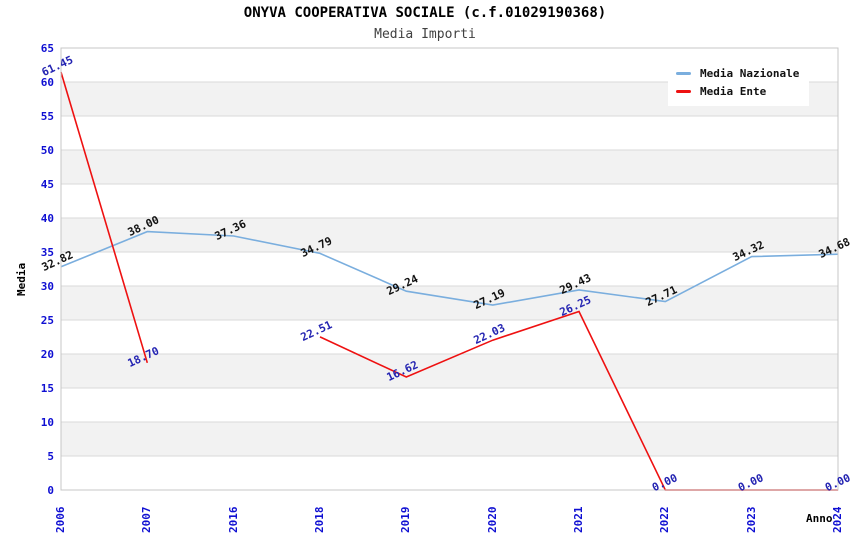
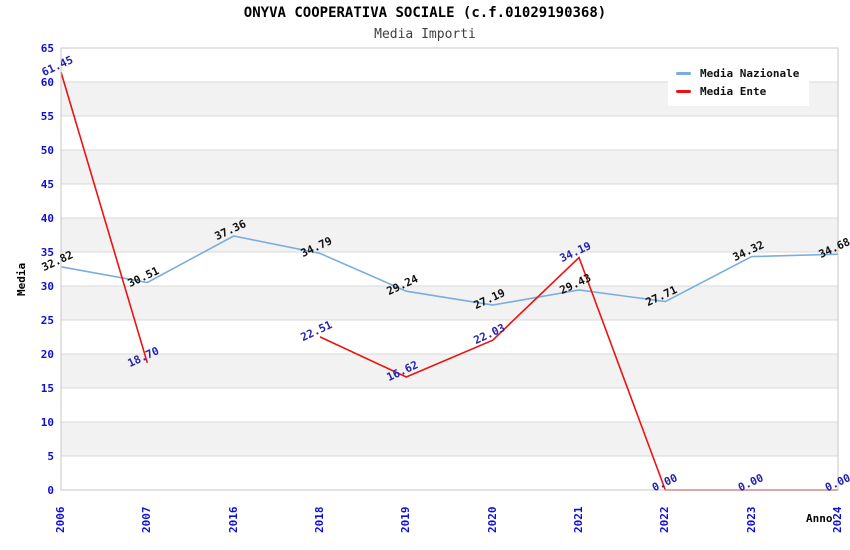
Media Nazionale/2007: 38.00 -> 30.51
Media Ente/2021: 26.25 -> 34.19
